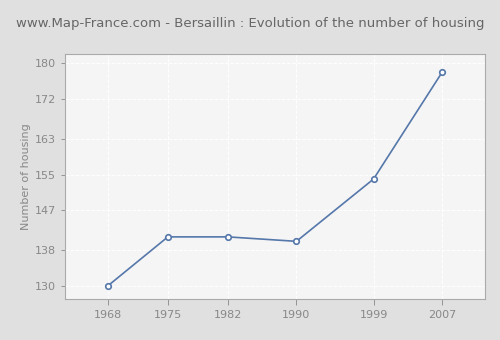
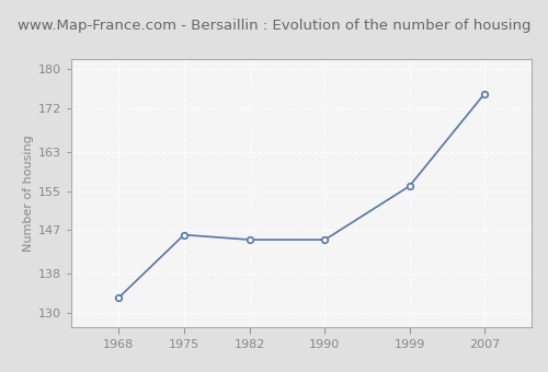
1968: 130 -> 133
1975: 141 -> 146
1982: 141 -> 145
1990: 140 -> 145
1999: 154 -> 156
2007: 178 -> 175
